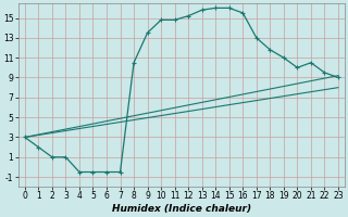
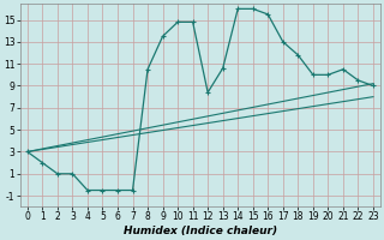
12: 15.2 -> 8.4
13: 15.8 -> 10.6
19: 11.0 -> 10.0
